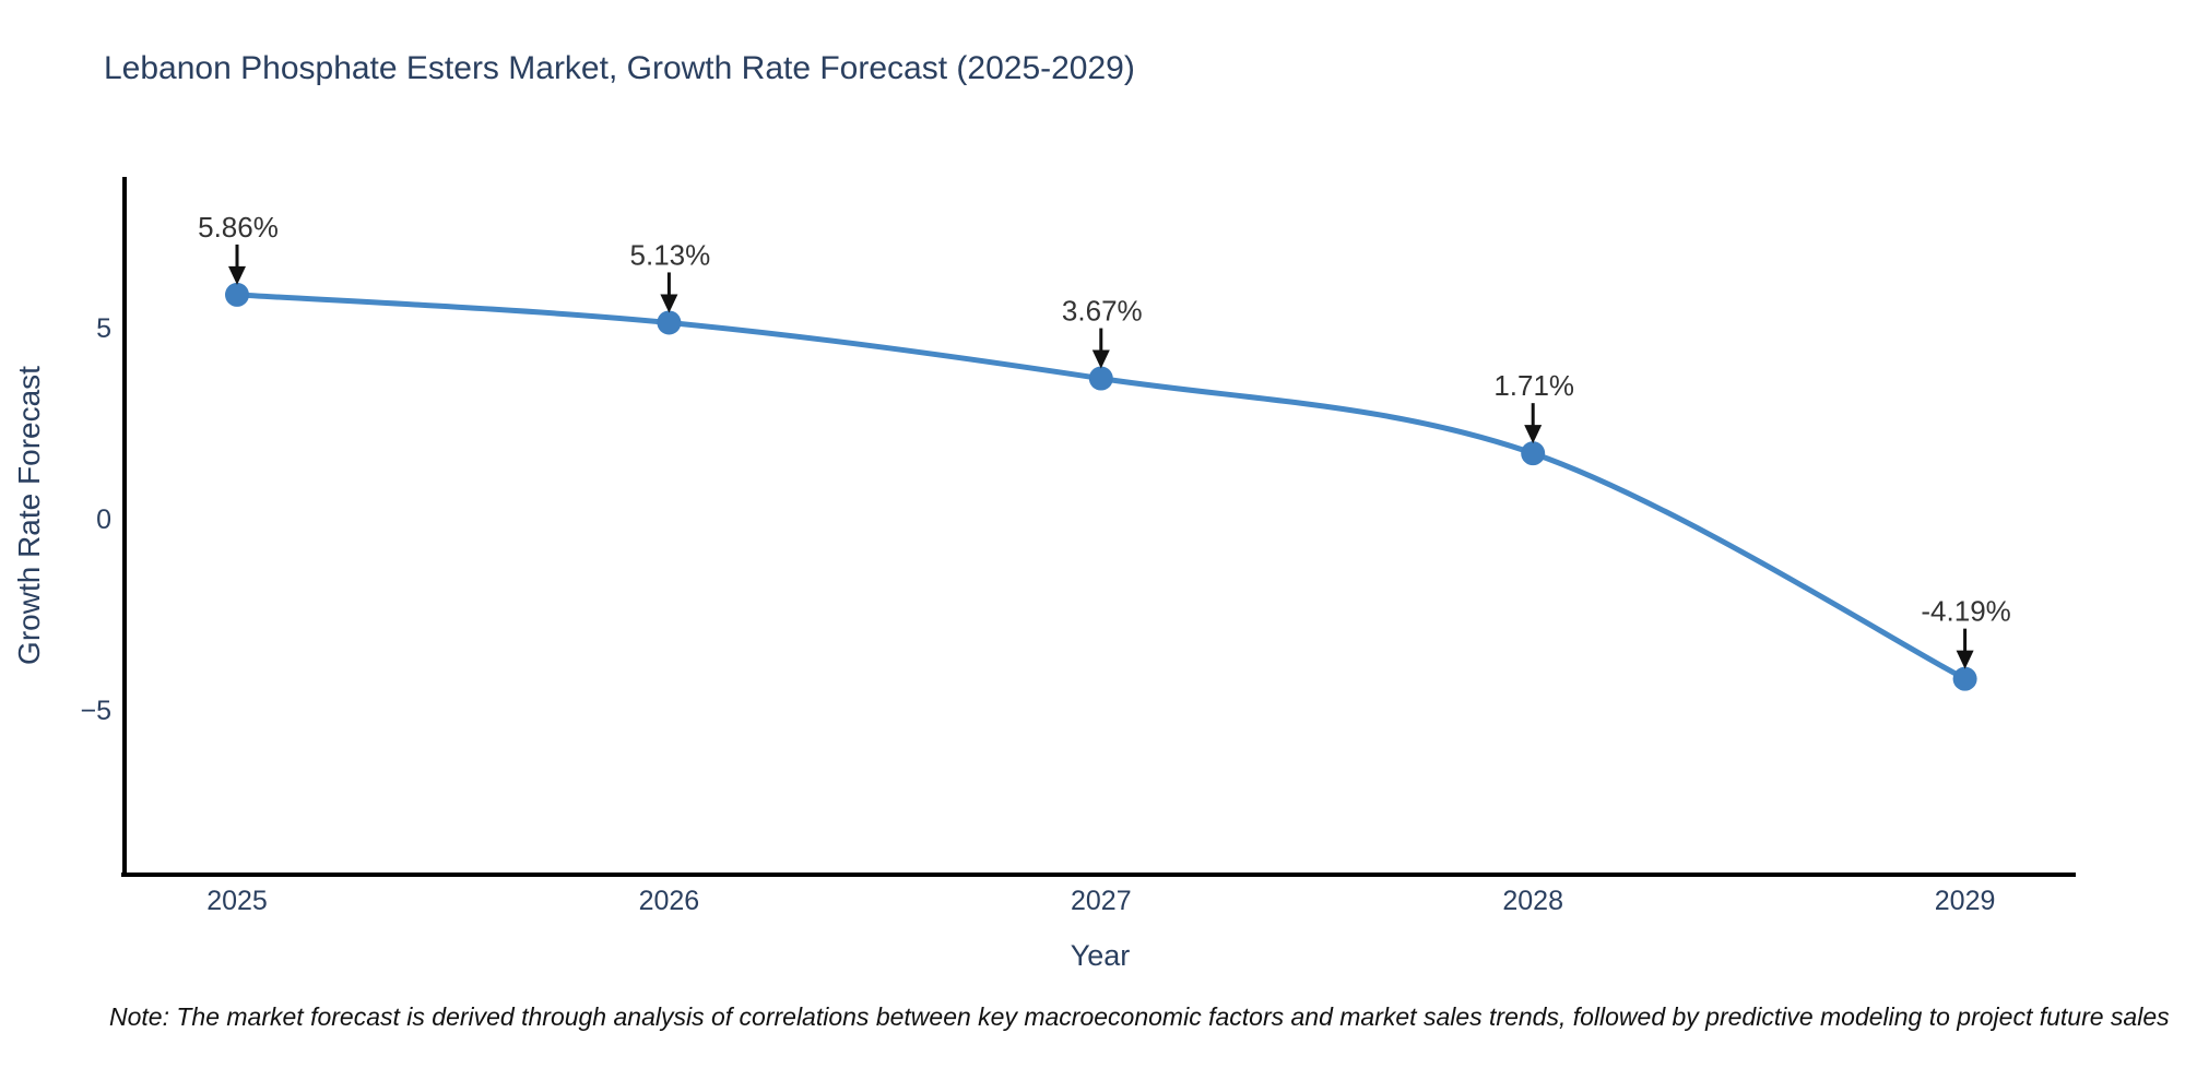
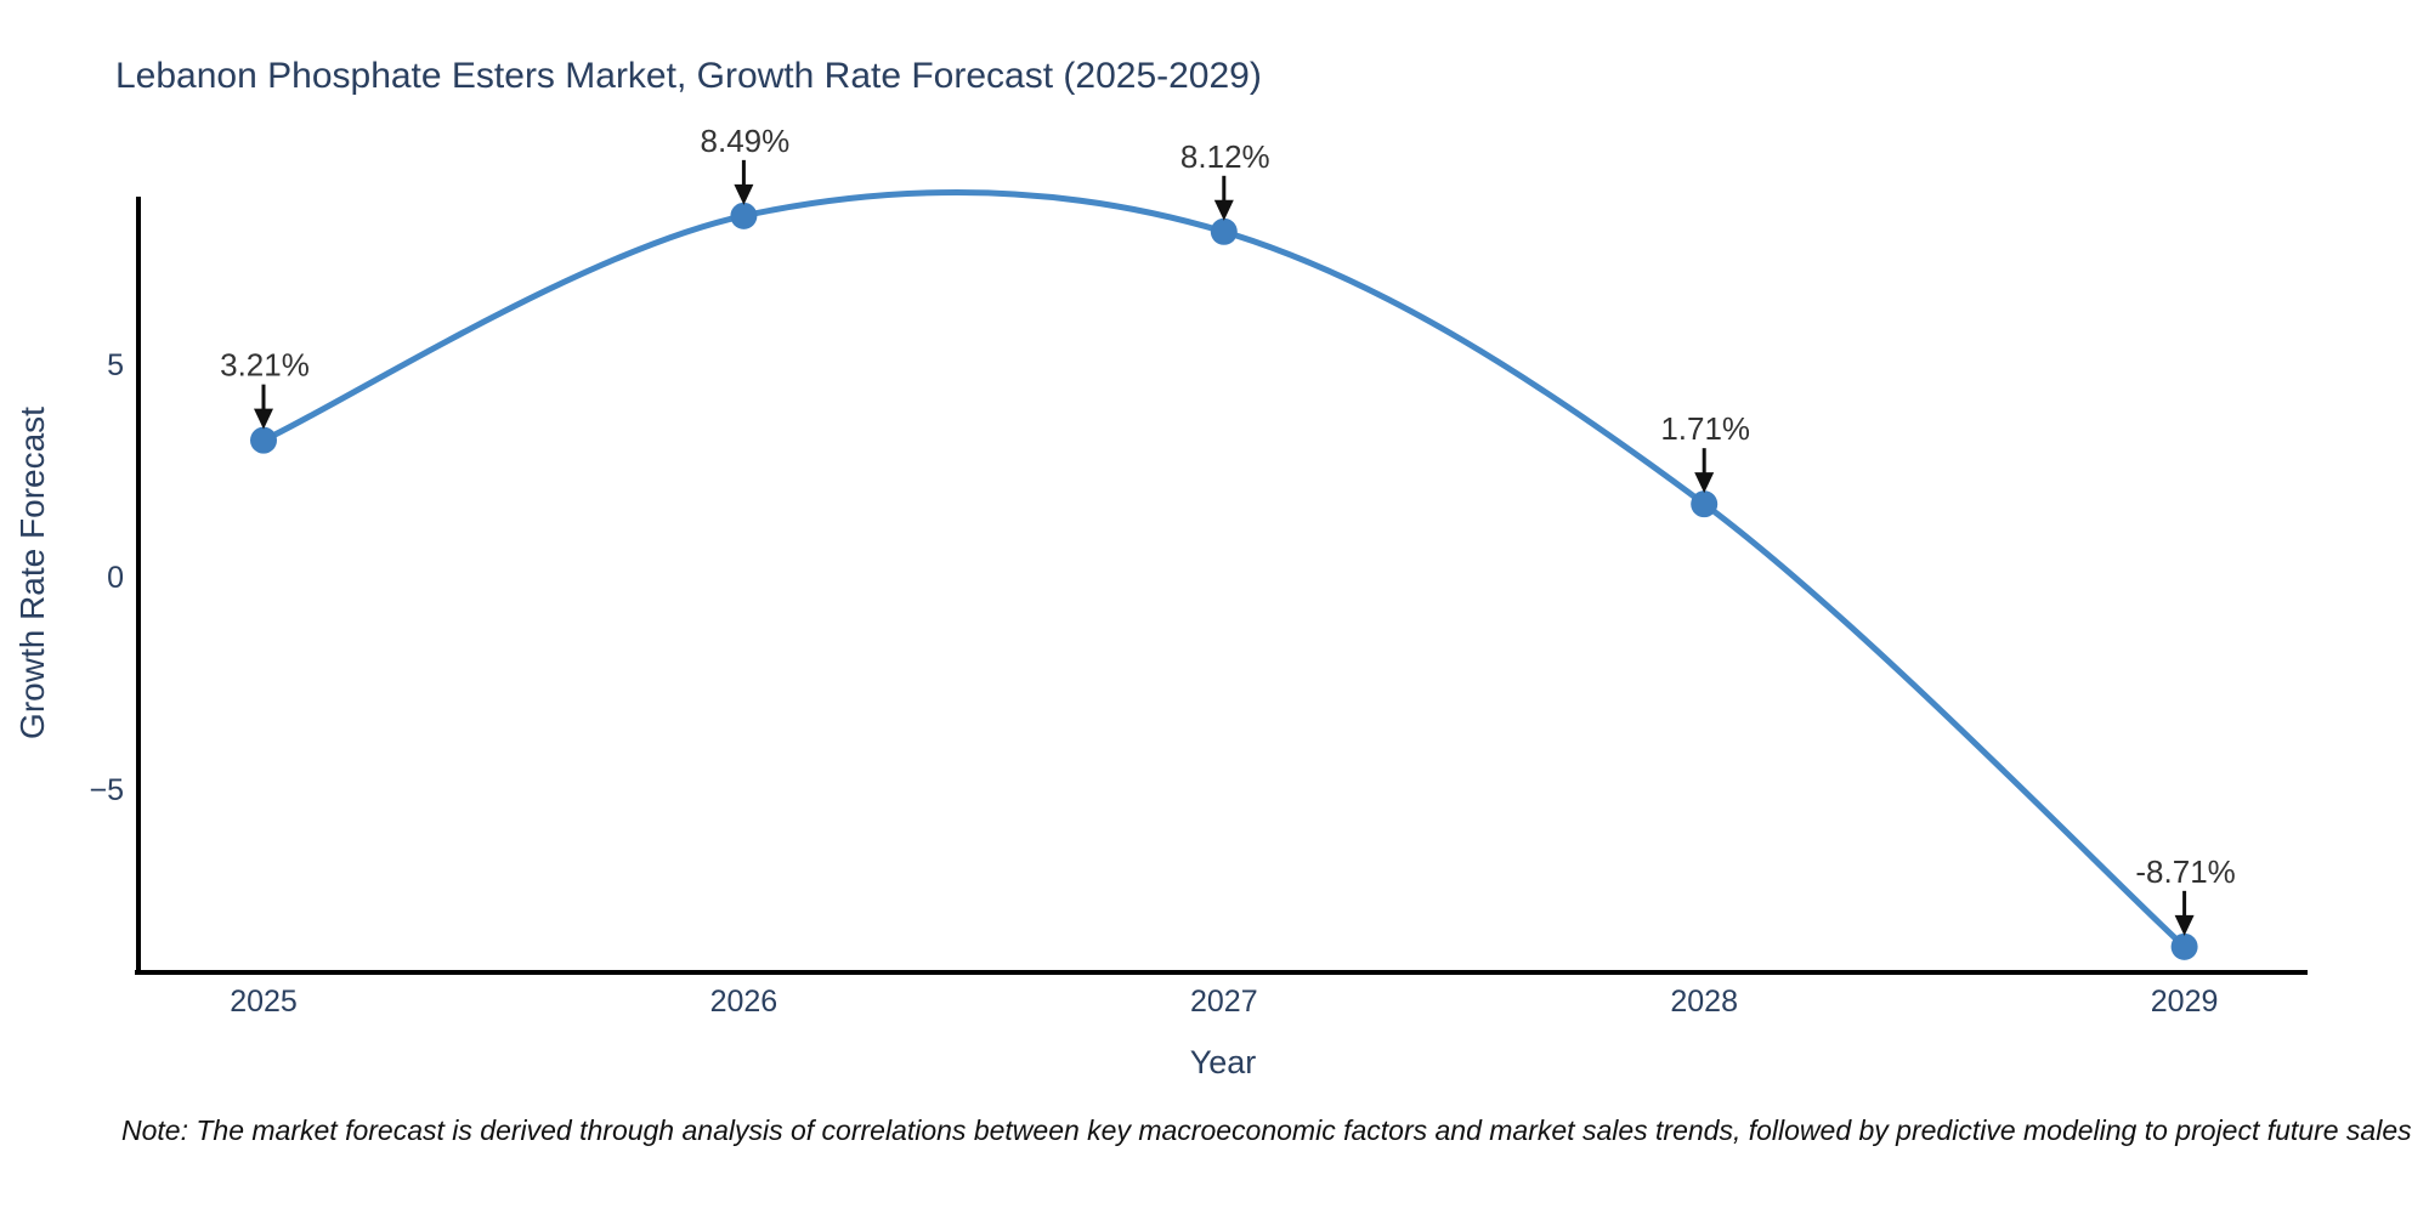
2025: 5.86% -> 3.21%
2026: 5.13% -> 8.49%
2027: 3.67% -> 8.12%
2029: -4.19% -> -8.71%
